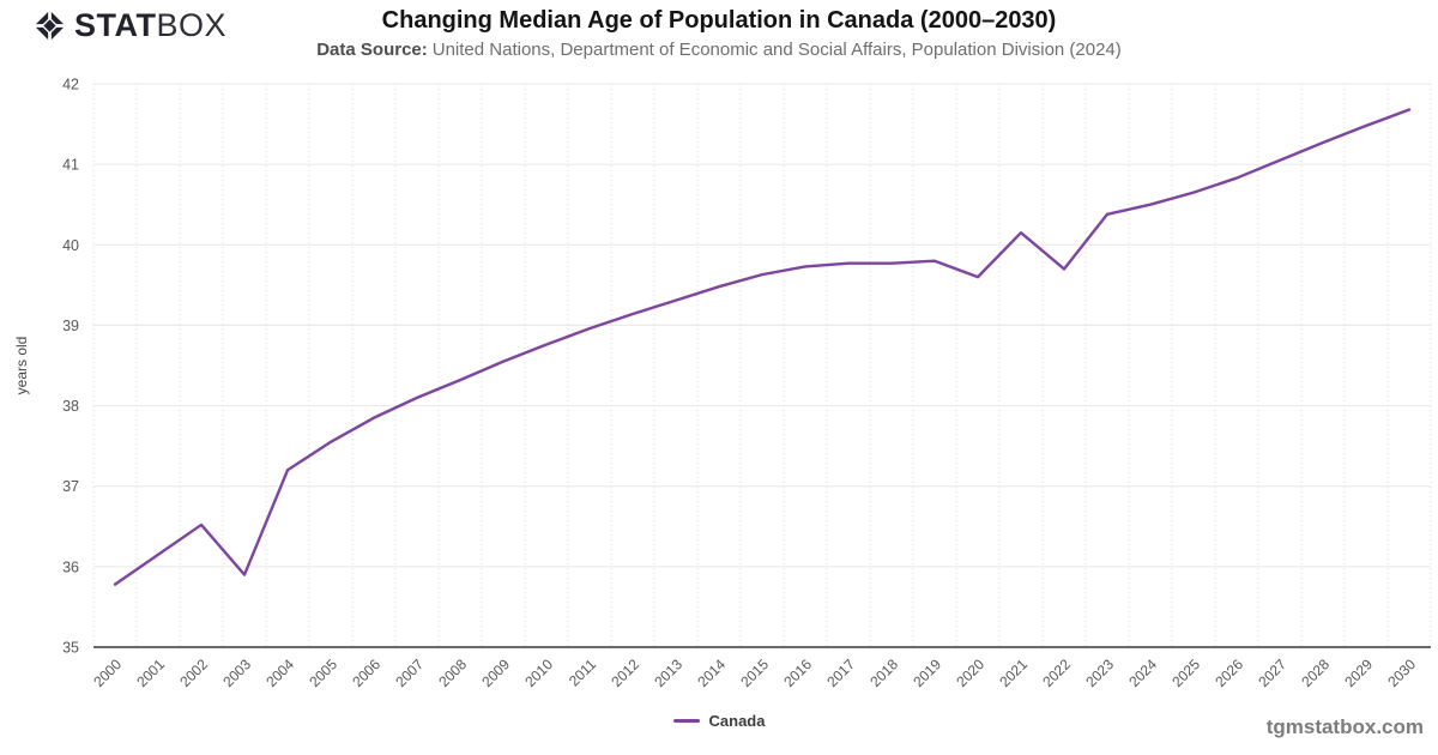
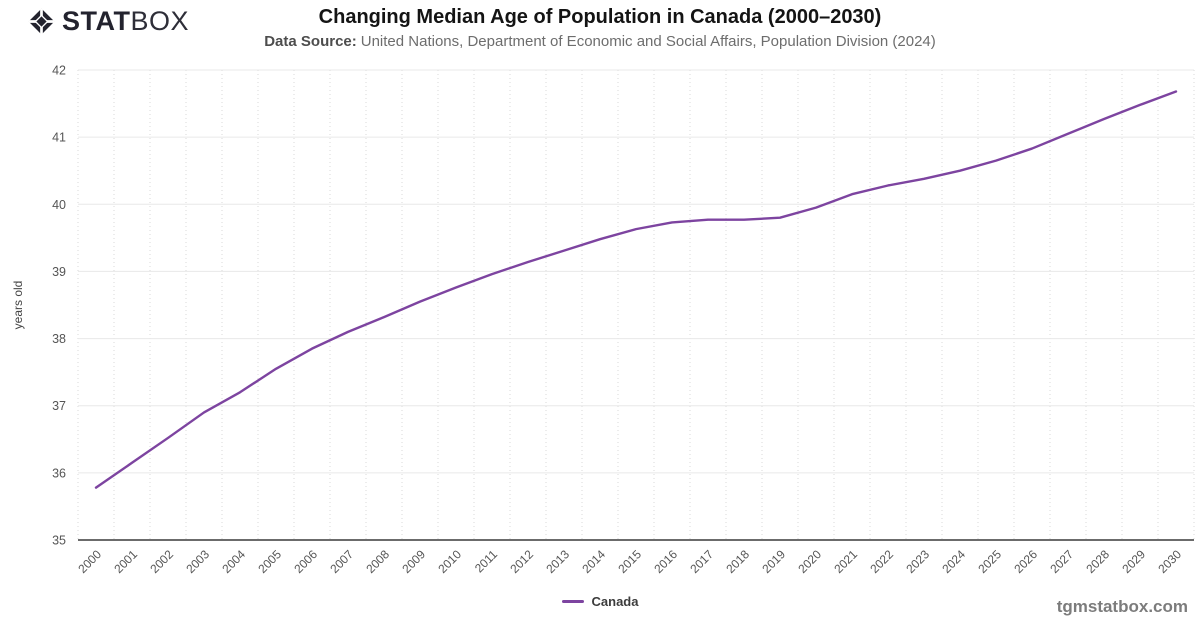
2003: 35.9 -> 36.9
2020: 39.6 -> 40.0
2022: 39.7 -> 40.3
